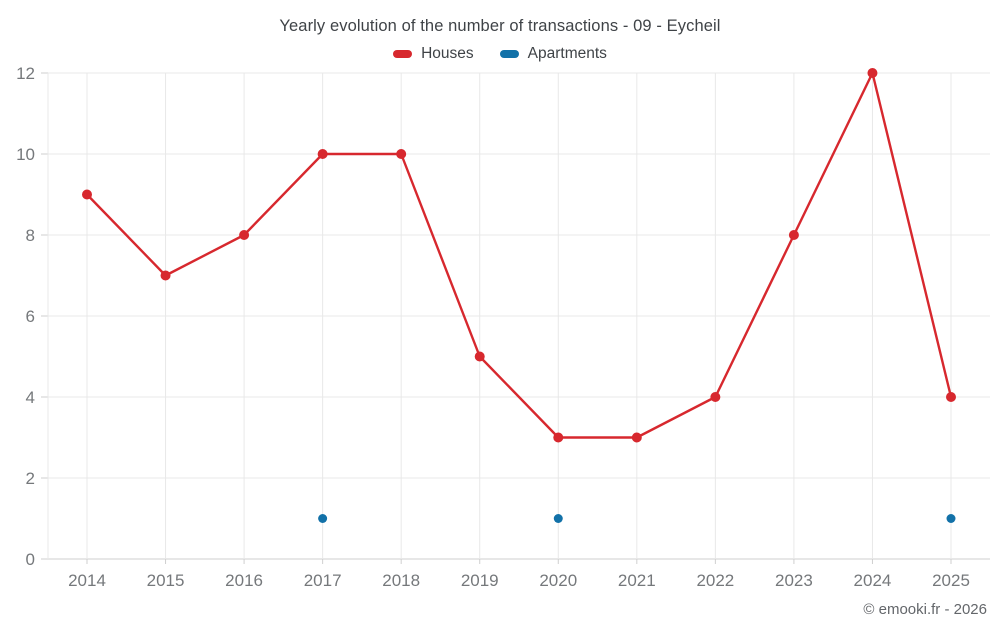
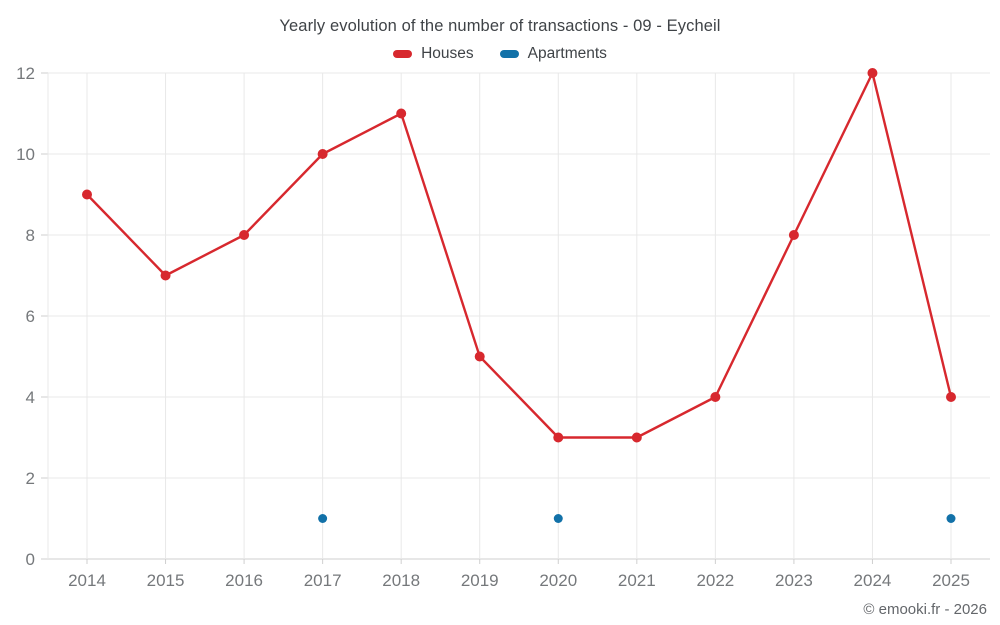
Houses/2018: 10 -> 11
